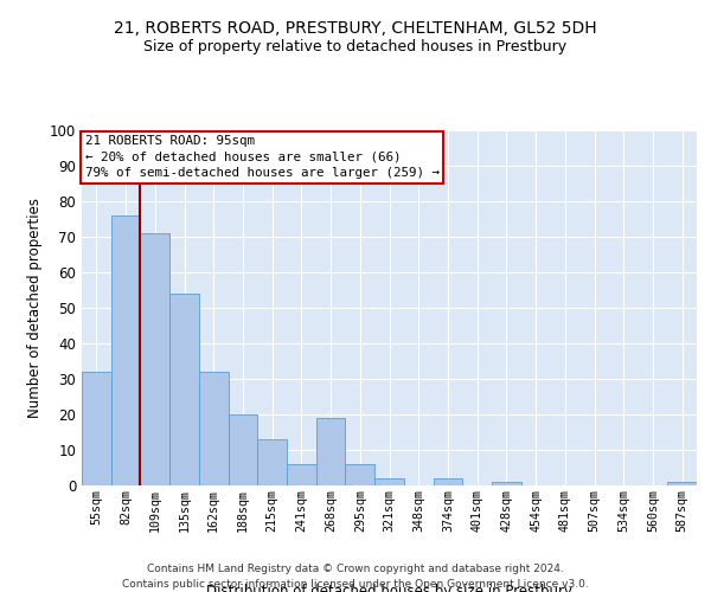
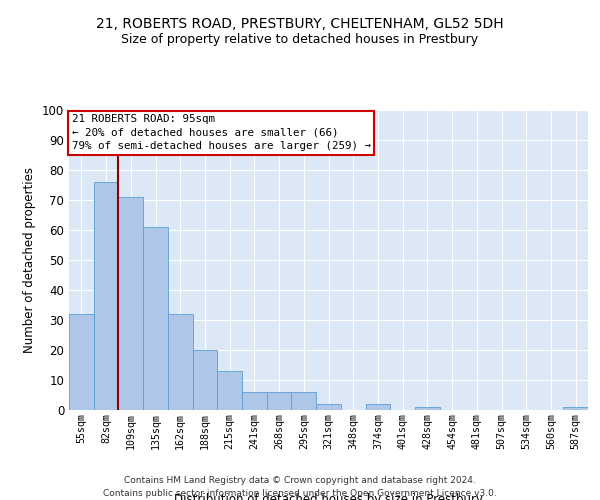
135sqm: 54 -> 61
268sqm: 19 -> 6
